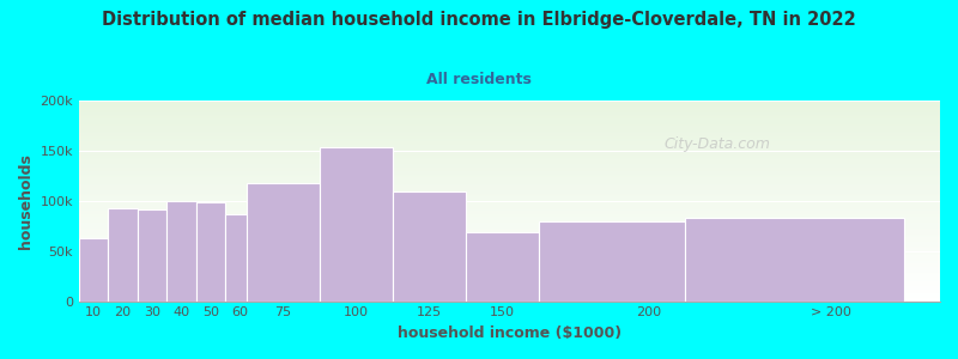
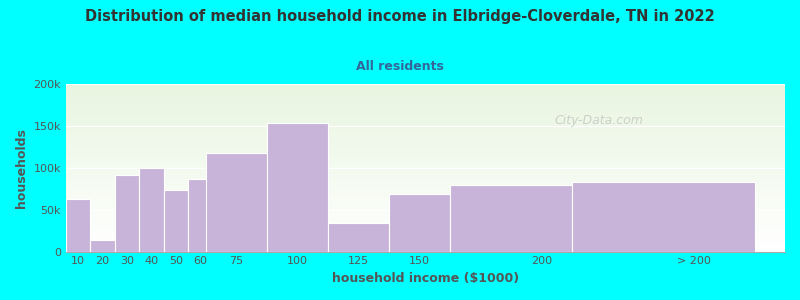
20: 92k -> 14k
50: 98k -> 74k
125: 109k -> 34k
